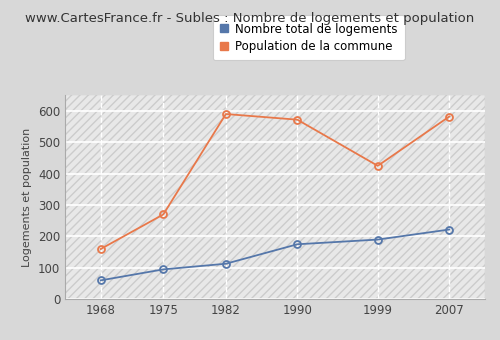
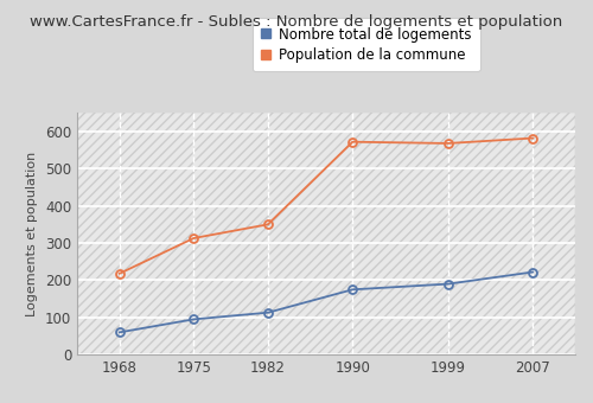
Population de la commune/1968: 160 -> 218
Population de la commune/1975: 270 -> 313
Population de la commune/1982: 590 -> 350
Population de la commune/1999: 425 -> 568
